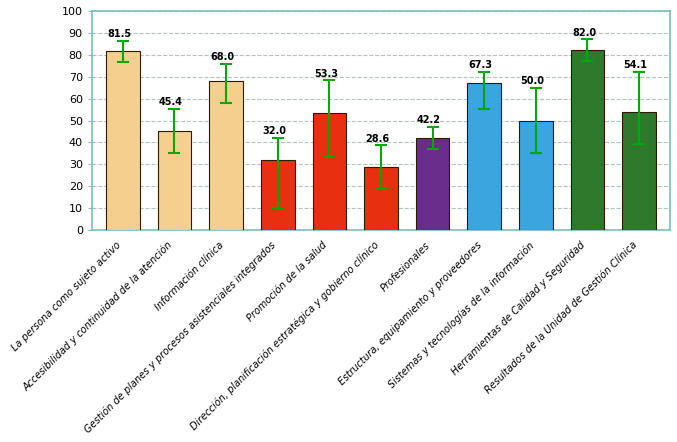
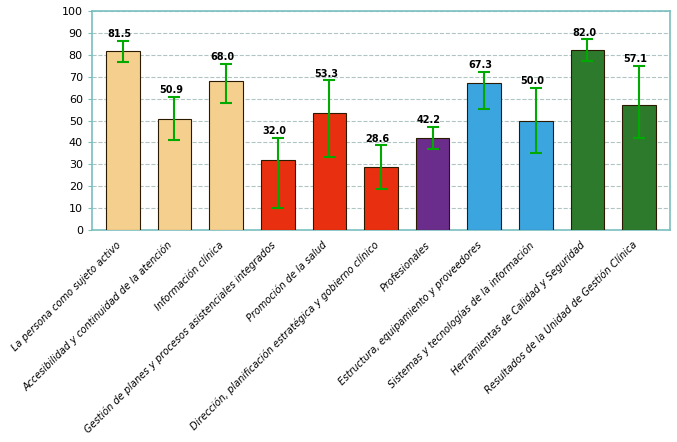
Accesibilidad y continuidad de la atención: 45.4 -> 50.9
Resultados de la Unidad de Gestión Clínica: 54.1 -> 57.1
